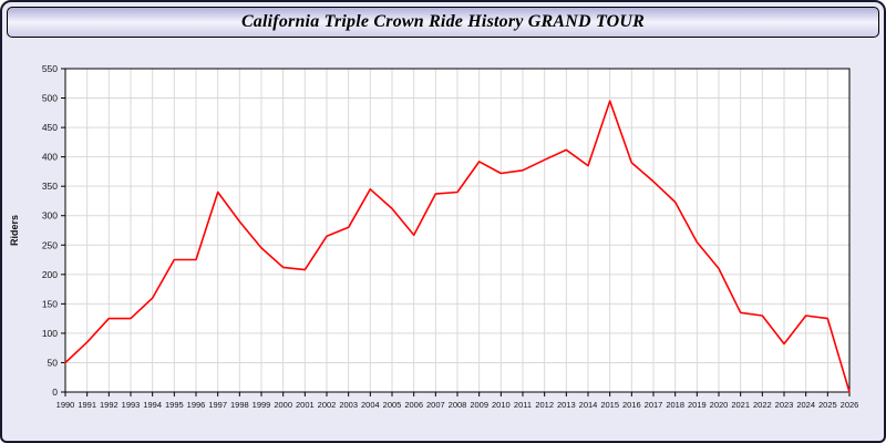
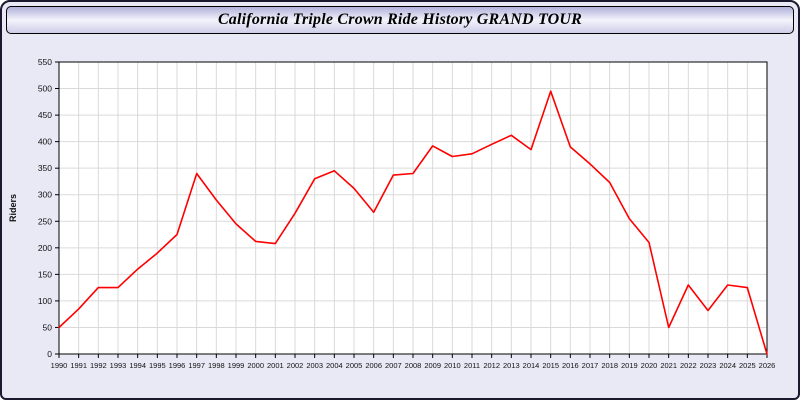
1995: 220 -> 190
2003: 280 -> 330
2021: 140 -> 50
